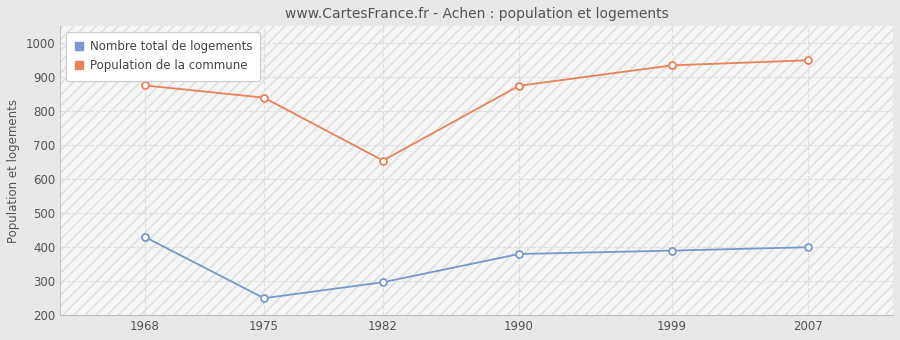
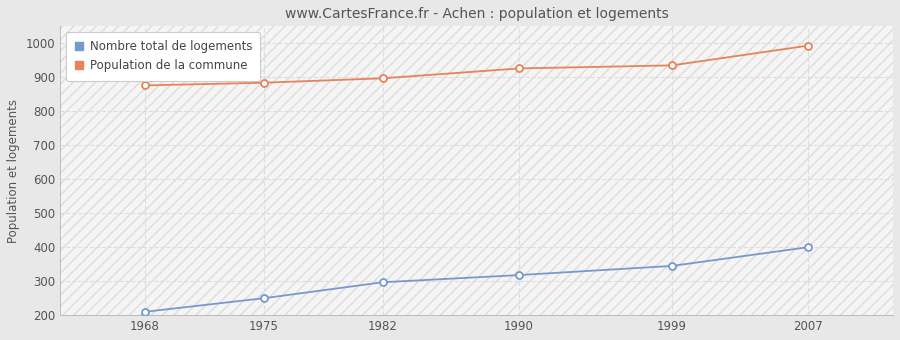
Nombre total de logements/1968: 430 -> 210
Population de la commune/1975: 840 -> 884
Population de la commune/1982: 655 -> 897
Nombre total de logements/1990: 380 -> 318
Population de la commune/1990: 875 -> 926
Nombre total de logements/1999: 390 -> 345
Population de la commune/2007: 950 -> 993
